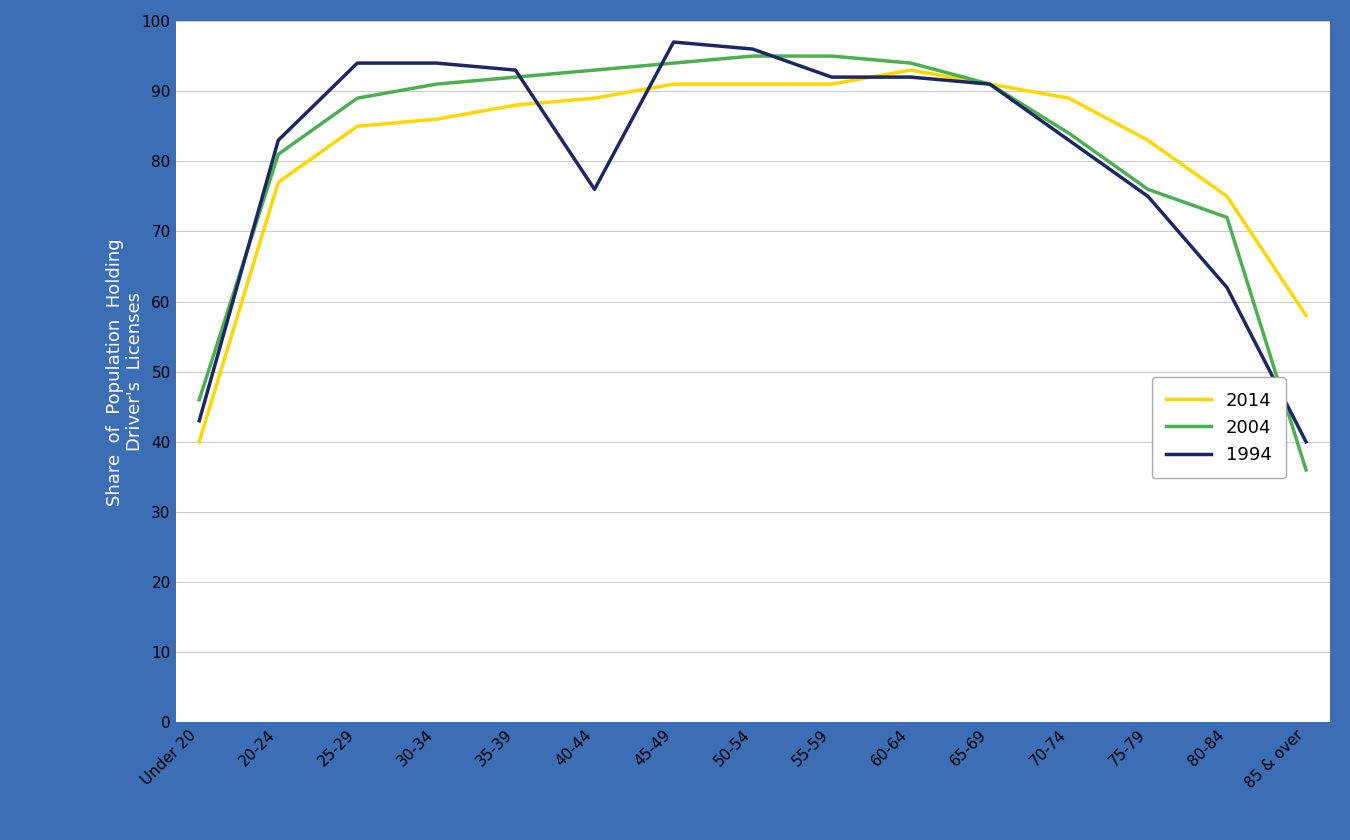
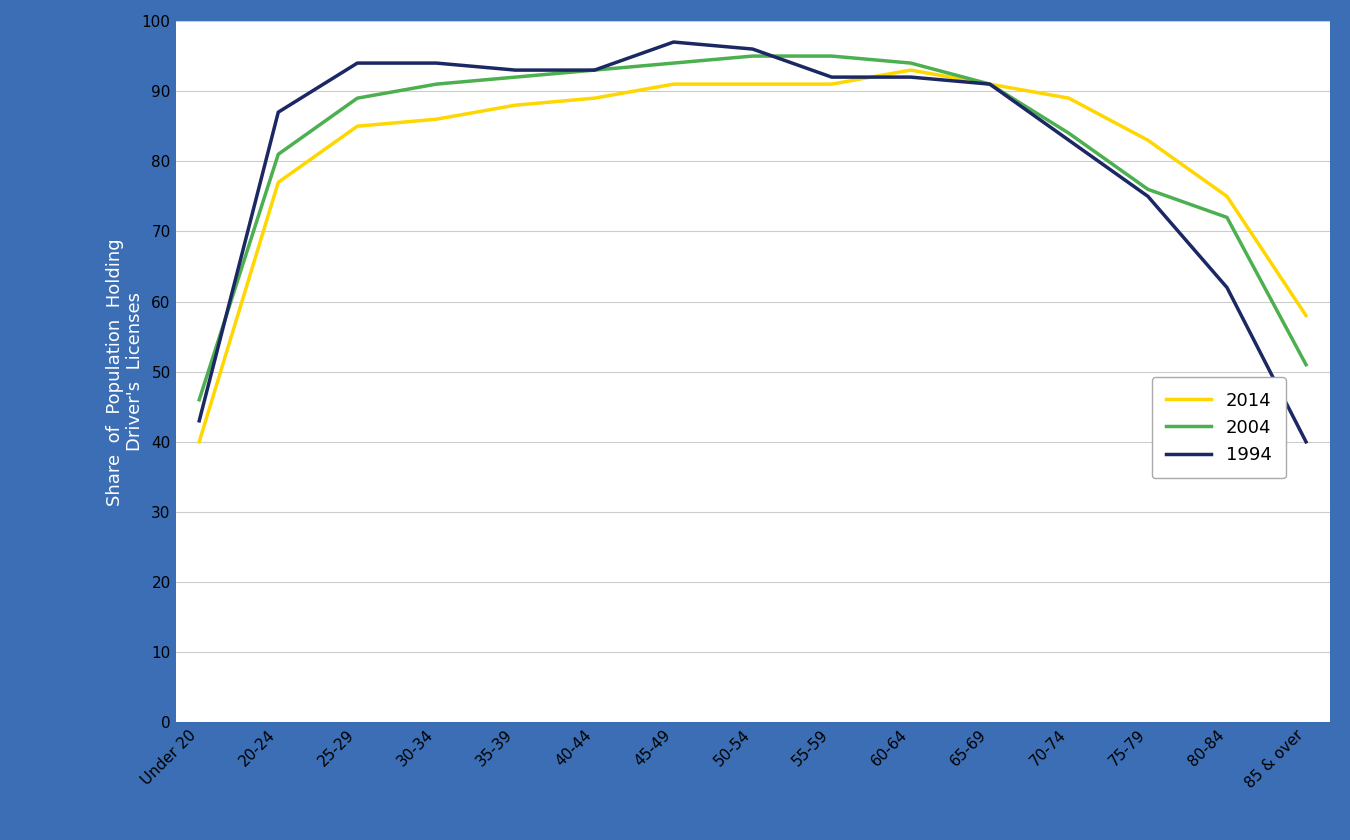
1994/20-24: 83 -> 87
1994/40-44: 76 -> 93
2004/85 & over: 36 -> 51
